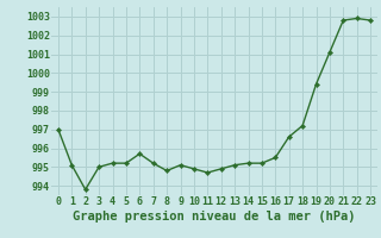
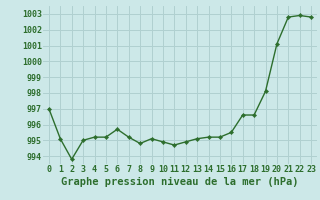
18: 997.2 -> 996.6
19: 999.4 -> 998.1
